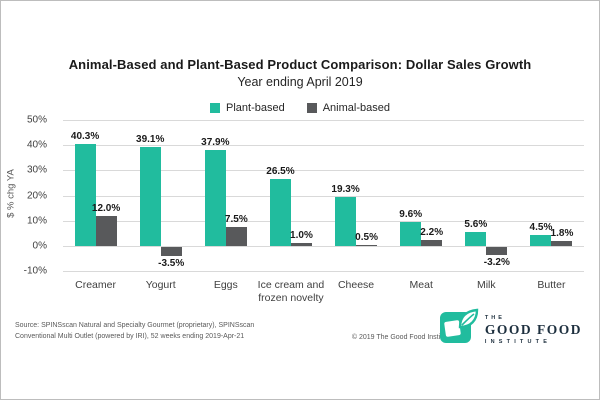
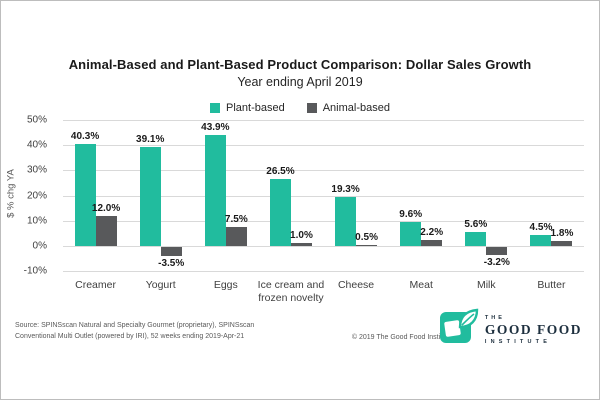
Plant-based/Eggs: 37.9% -> 43.9%
